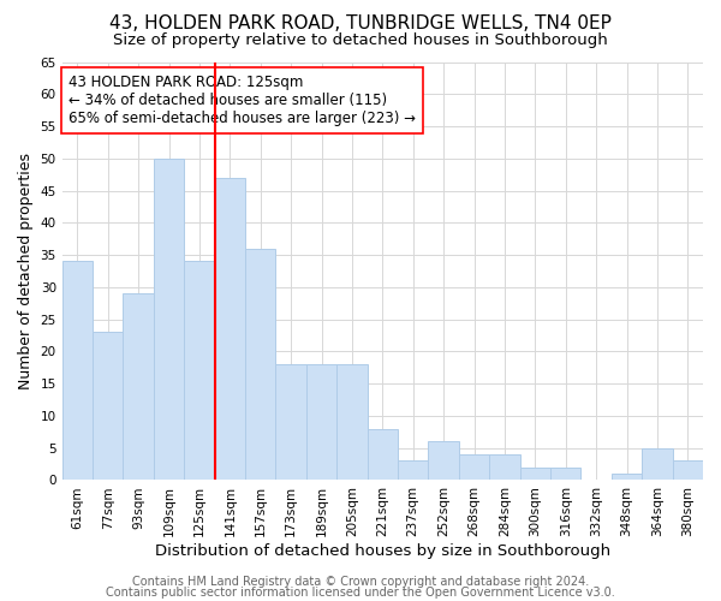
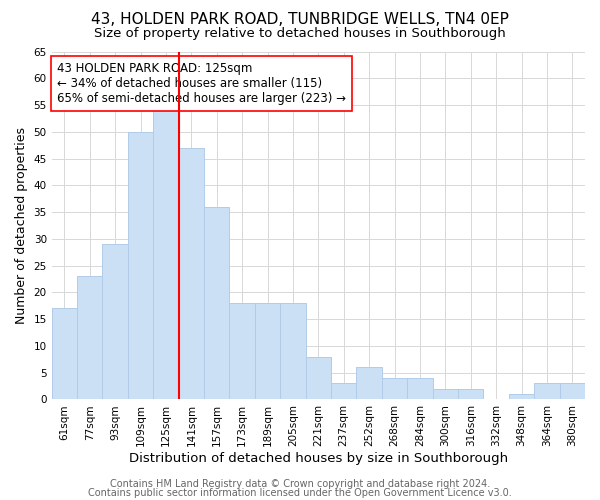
61sqm: 34 -> 17
125sqm: 34 -> 54
364sqm: 5 -> 3
